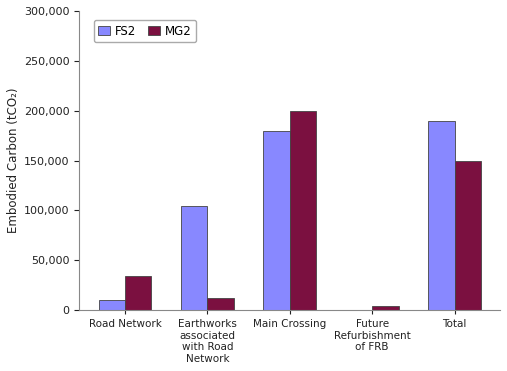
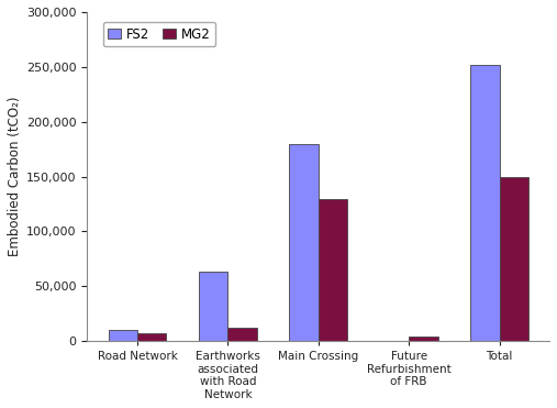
MG2/Road Network: 34,000 -> 7,000
FS2/Earthworks associated with Road Network: 104,000 -> 63,000
MG2/Main Crossing: 200,000 -> 130,000
FS2/Total: 190,000 -> 252,000
